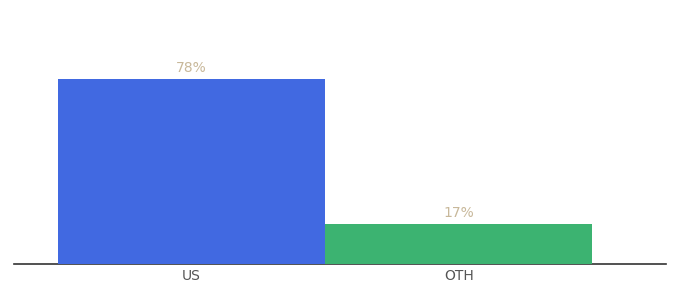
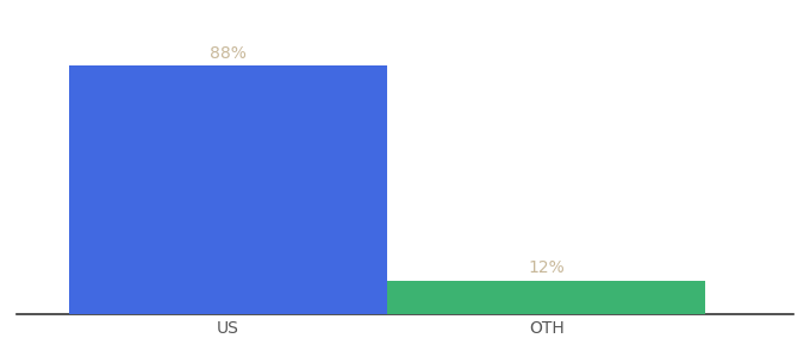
US: 78% -> 88%
OTH: 17% -> 12%
